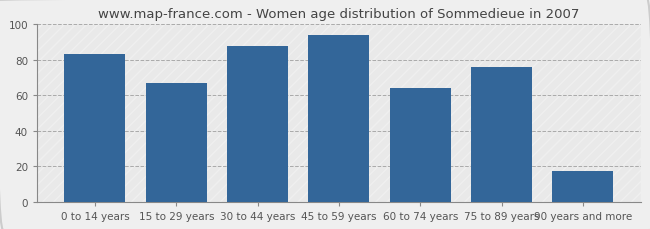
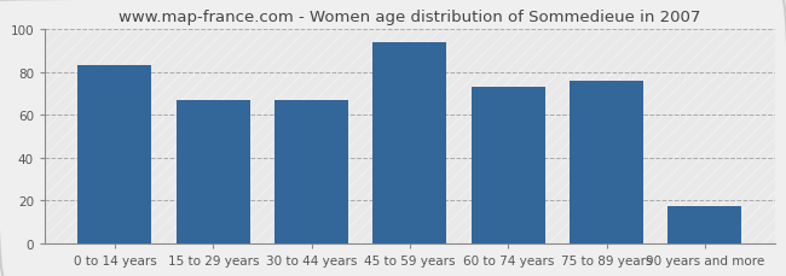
30 to 44 years: 88 -> 67
60 to 74 years: 64 -> 73
